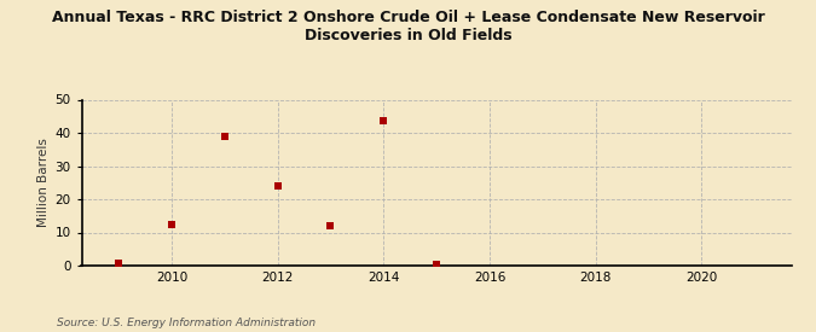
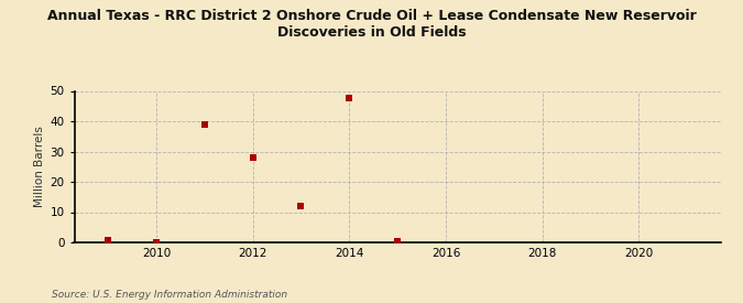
2010: 12.5 -> 0.1
2012: 24.0 -> 28.0
2014: 43.5 -> 47.5
